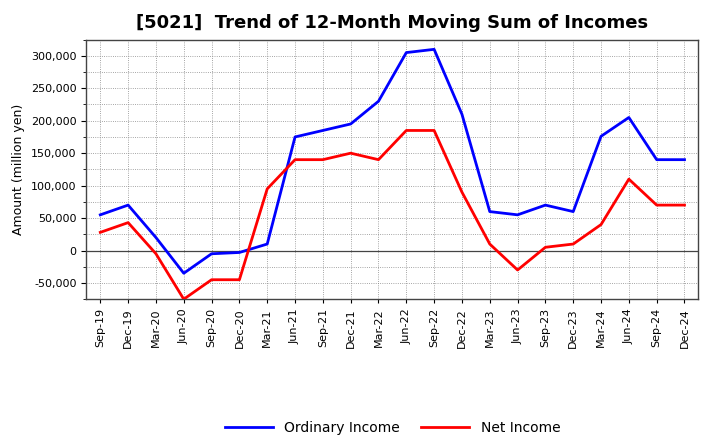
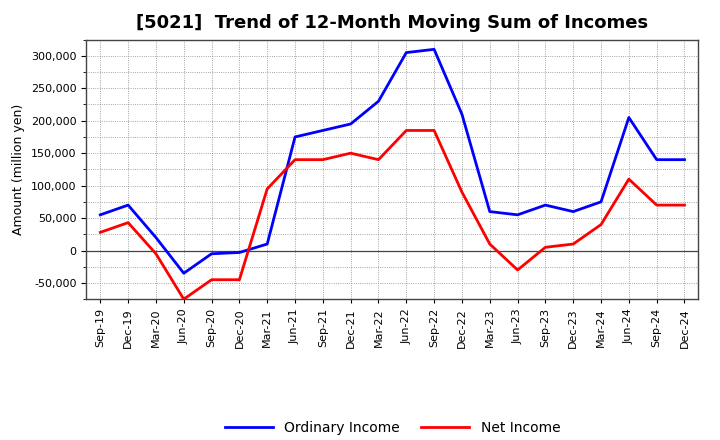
Ordinary Income/Mar-24: 176,000 -> 75,000
